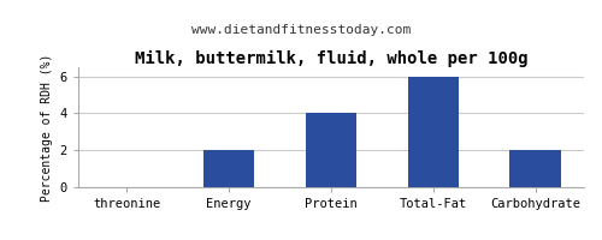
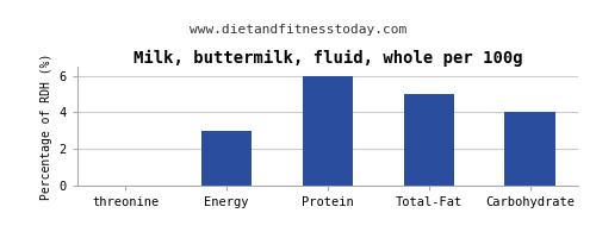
Energy: 2 -> 3
Protein: 4 -> 6
Total-Fat: 6 -> 5
Carbohydrate: 2 -> 4
